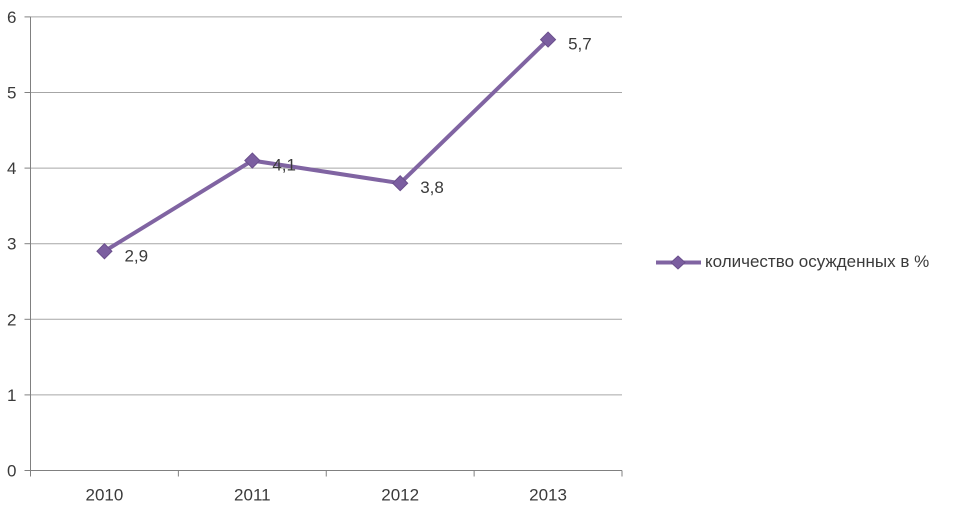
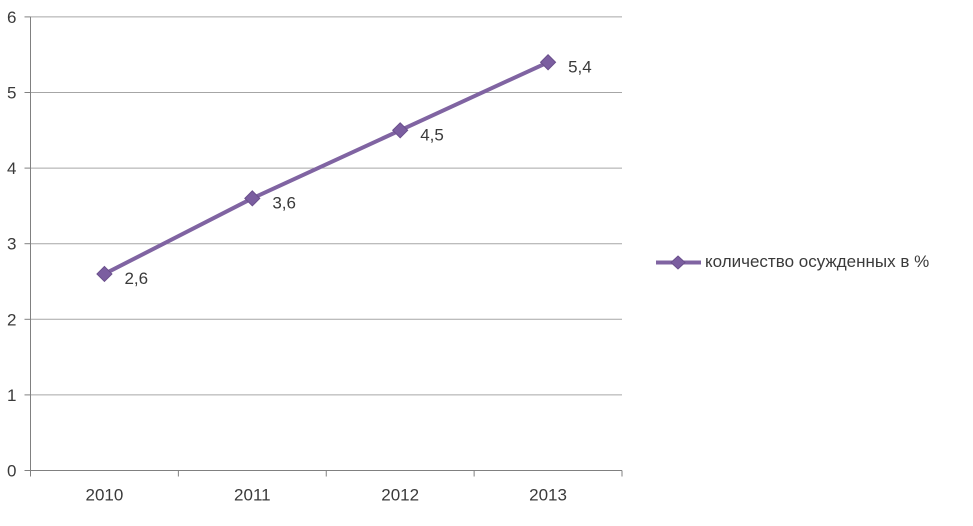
2010: 2,9 -> 2,6
2011: 4,1 -> 3,6
2012: 3,8 -> 4,5
2013: 5,7 -> 5,4
